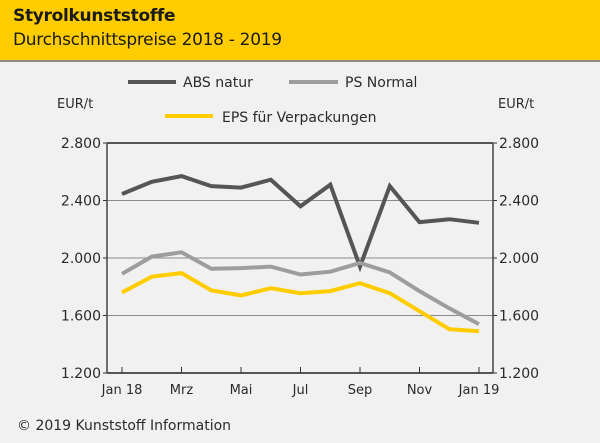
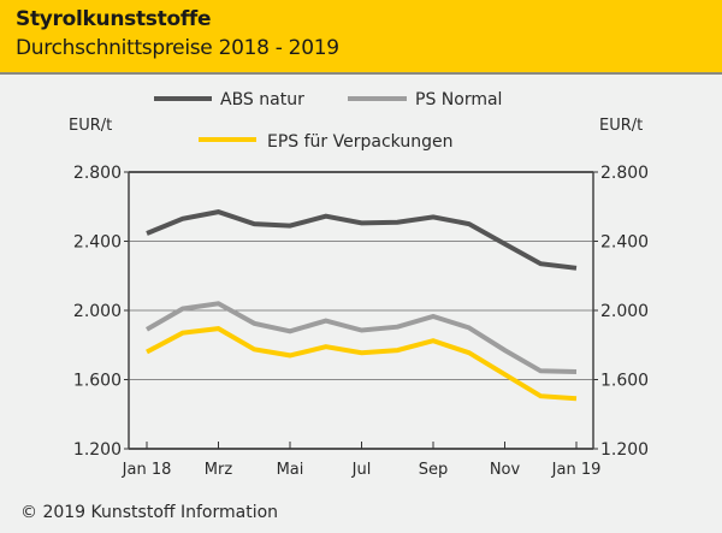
PS Normal/Mai: 1930 -> 1880
ABS natur/Jul: 2360 -> 2500
ABS natur/Sep: 1940 -> 2540
ABS natur/Nov: 2250 -> 2380
PS Normal/Jan 19: 1540 -> 1640
